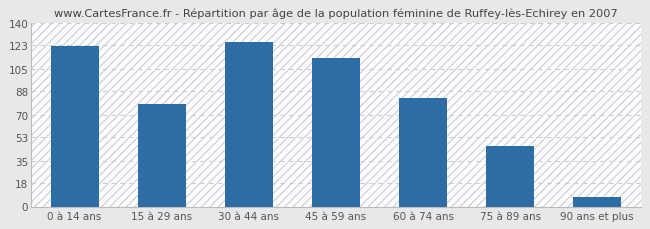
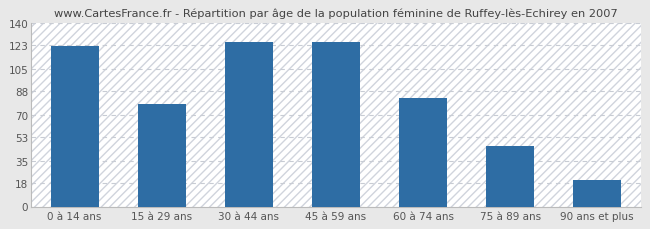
45 à 59 ans: 113 -> 125
90 ans et plus: 7 -> 20
